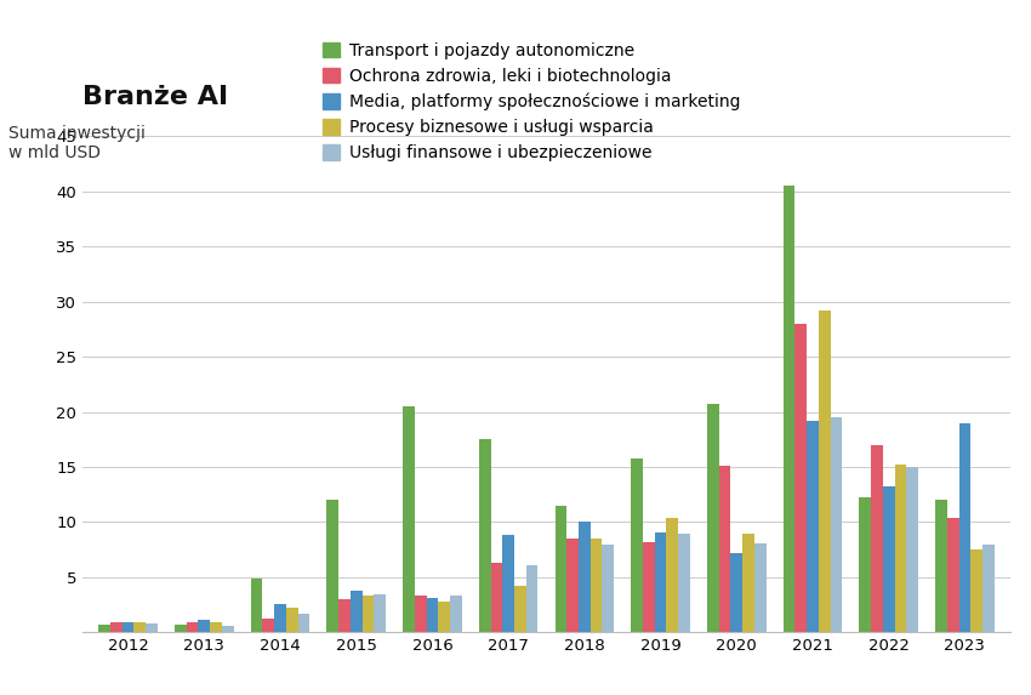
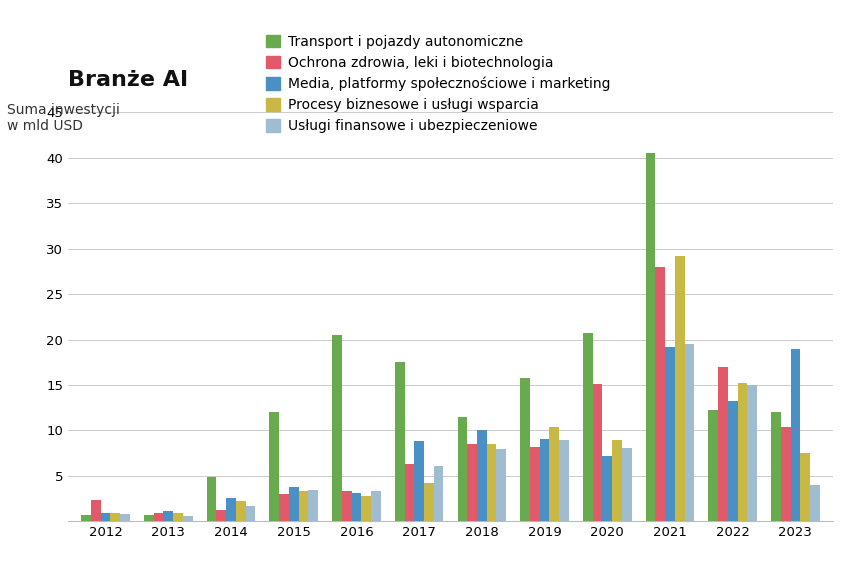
Ochrona zdrowia, leki i biotechnologia/2012: 0.9 -> 2.4
Usługi finansowe i ubezpieczeniowe/2023: 8.0 -> 4.0
